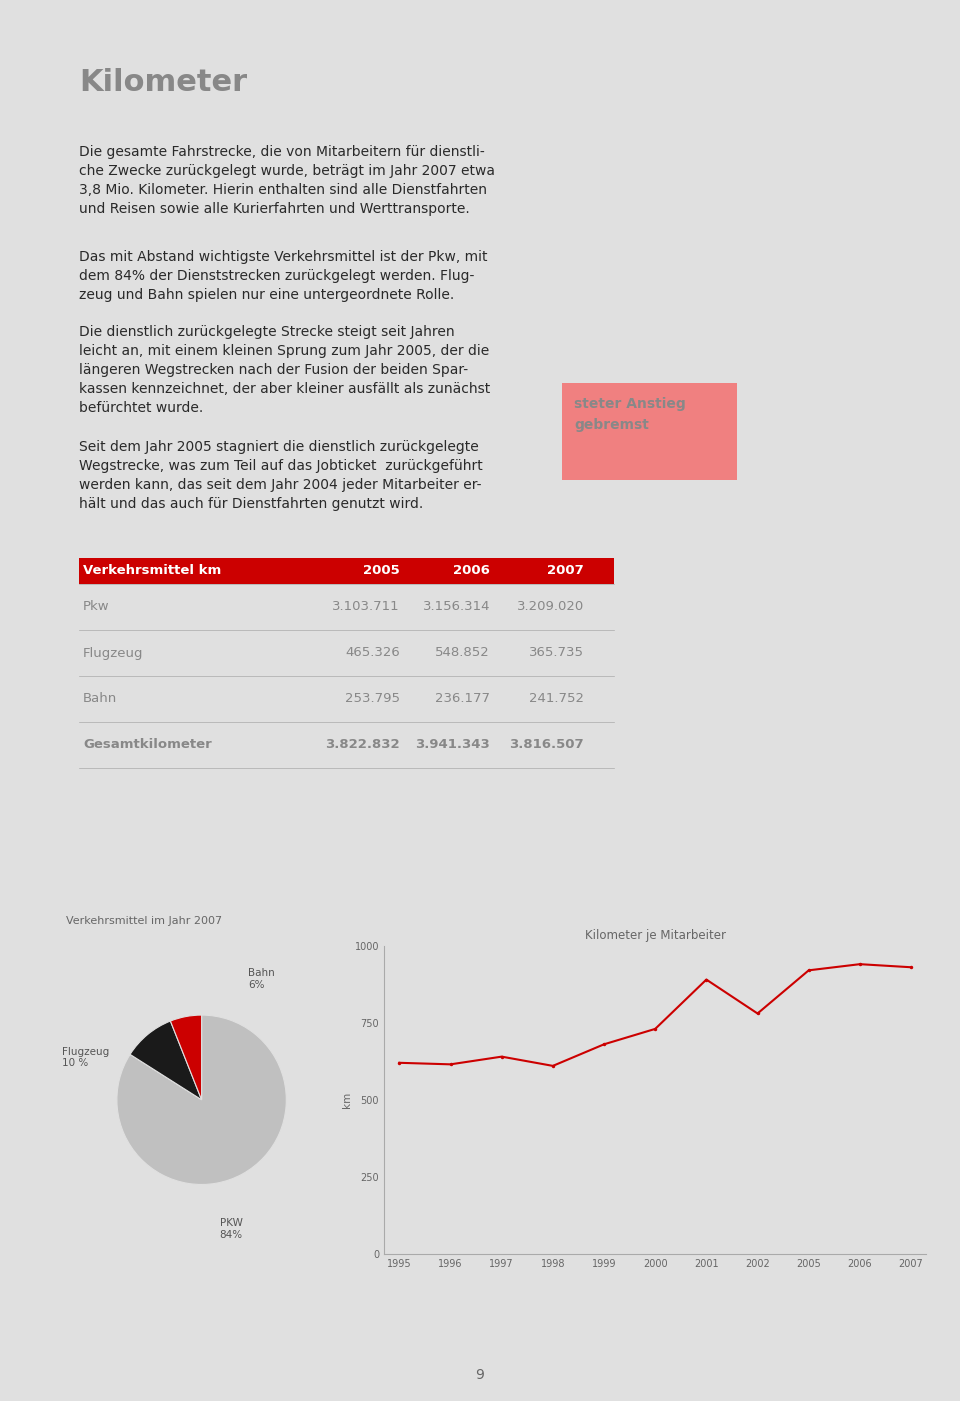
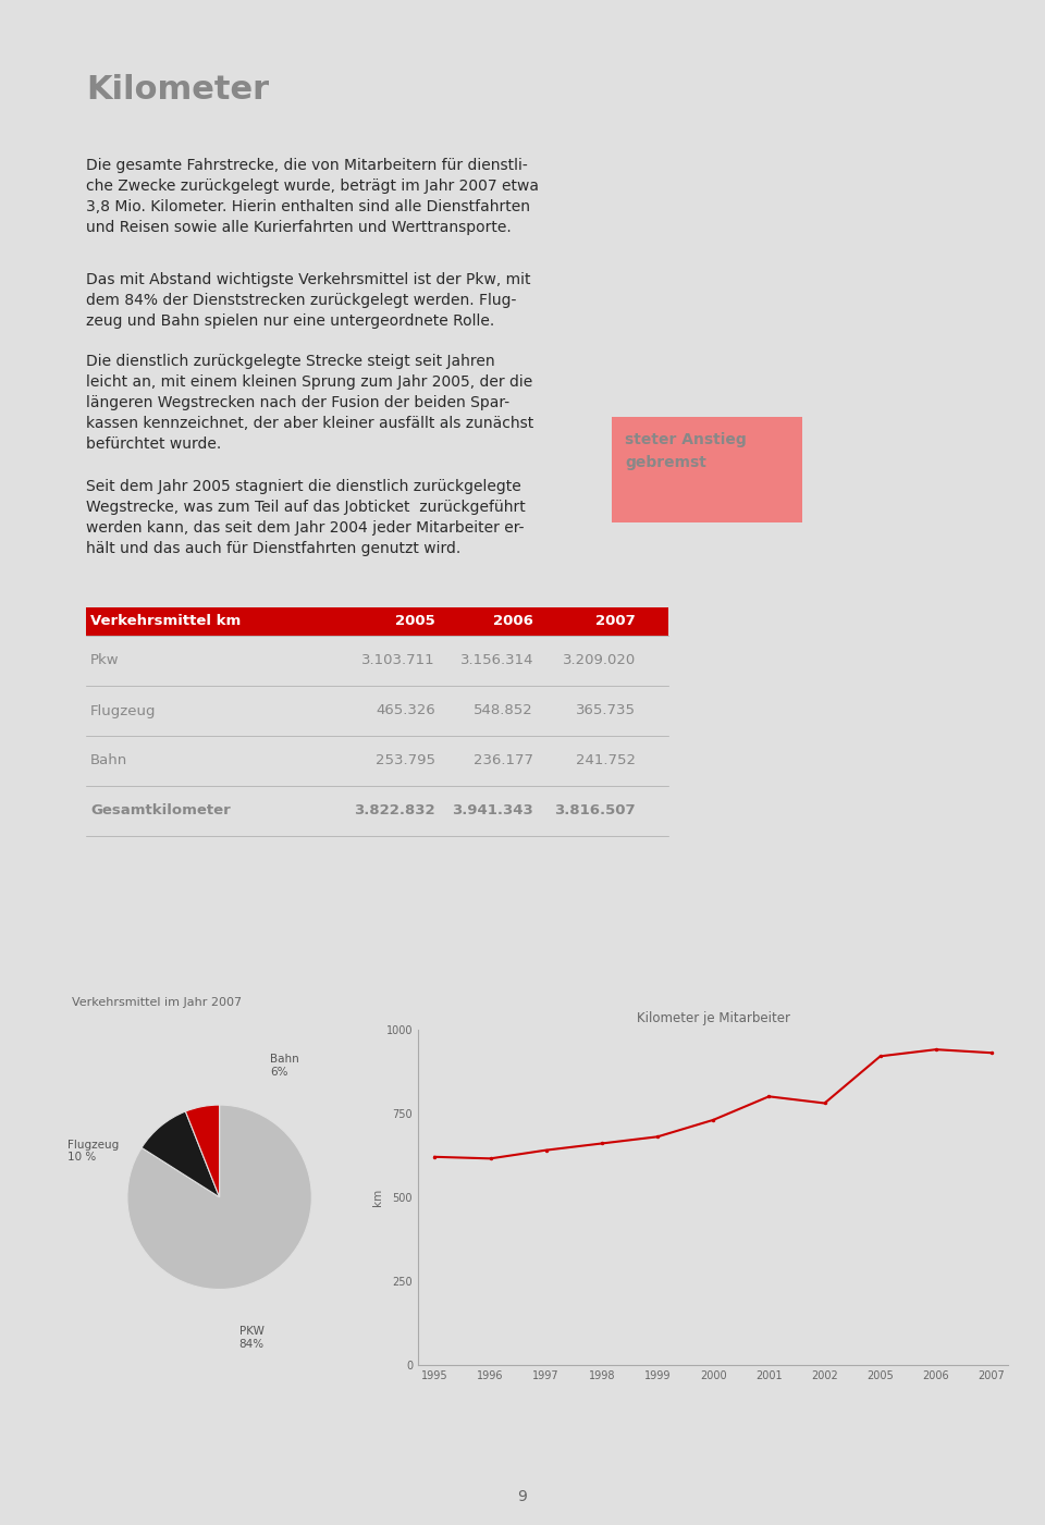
1998: 610 -> 660
2001: 890 -> 800
